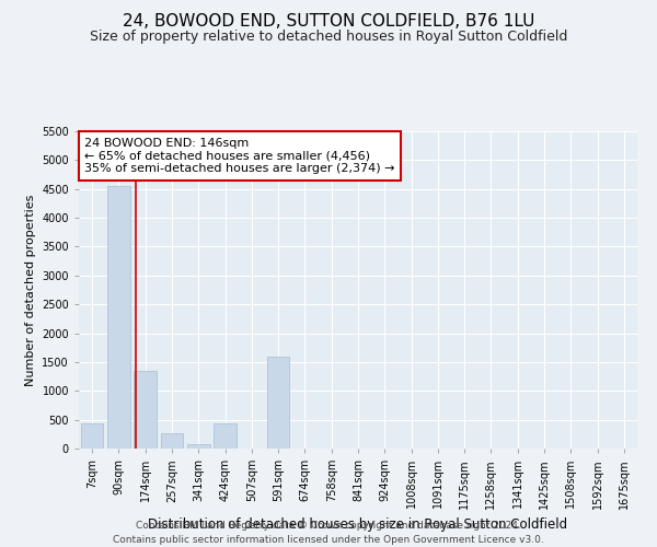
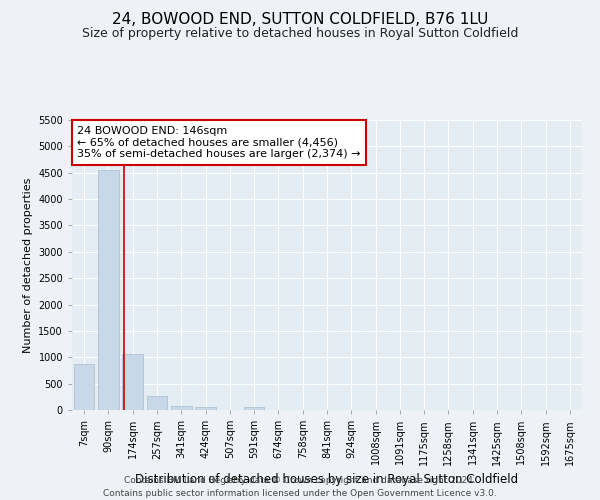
7sqm: 440 -> 880
174sqm: 1340 -> 1060
424sqm: 440 -> 60
591sqm: 1600 -> 50
